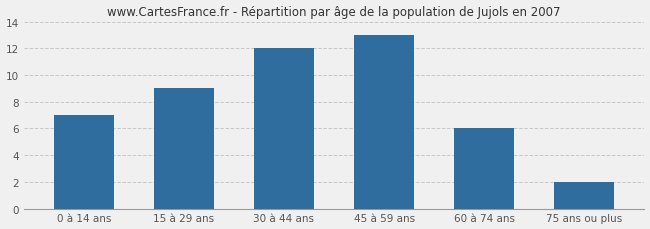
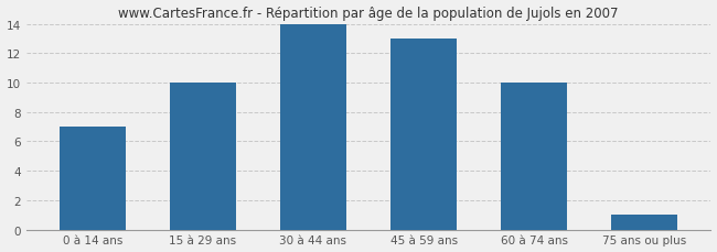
15 à 29 ans: 9 -> 10
30 à 44 ans: 12 -> 14
60 à 74 ans: 6 -> 10
75 ans ou plus: 2 -> 1
